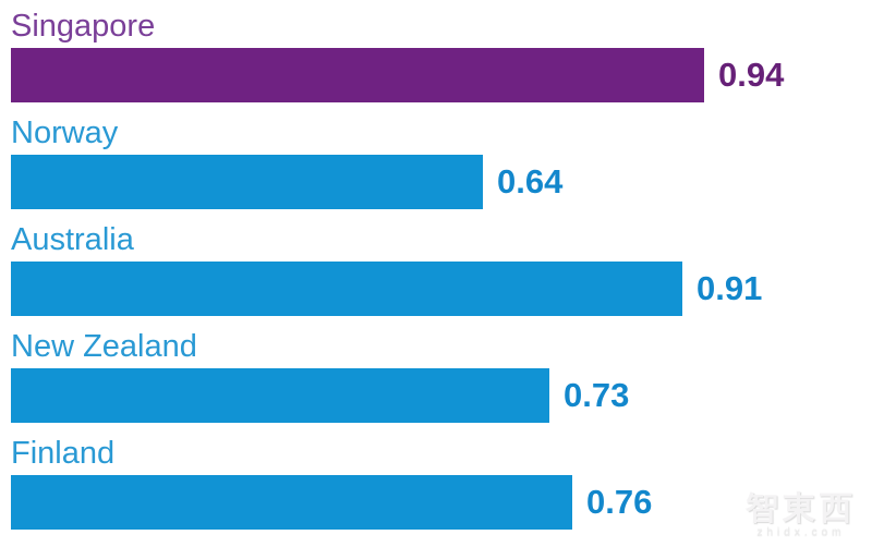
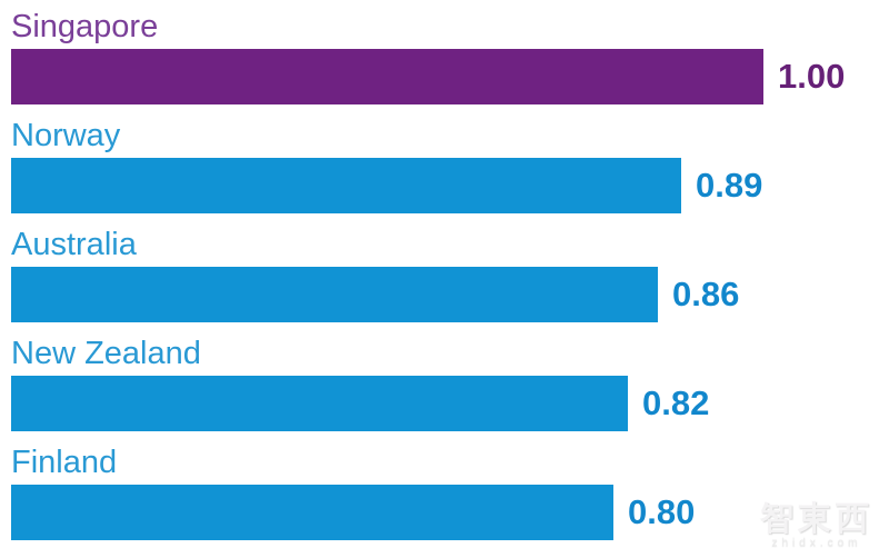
Singapore: 0.94 -> 1.00
Norway: 0.64 -> 0.89
Australia: 0.91 -> 0.86
New Zealand: 0.73 -> 0.82
Finland: 0.76 -> 0.80
